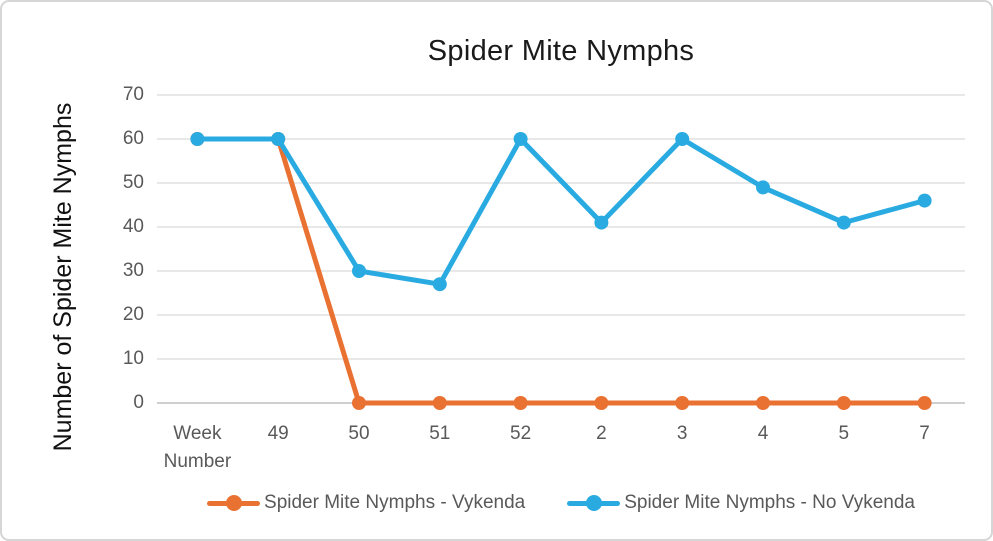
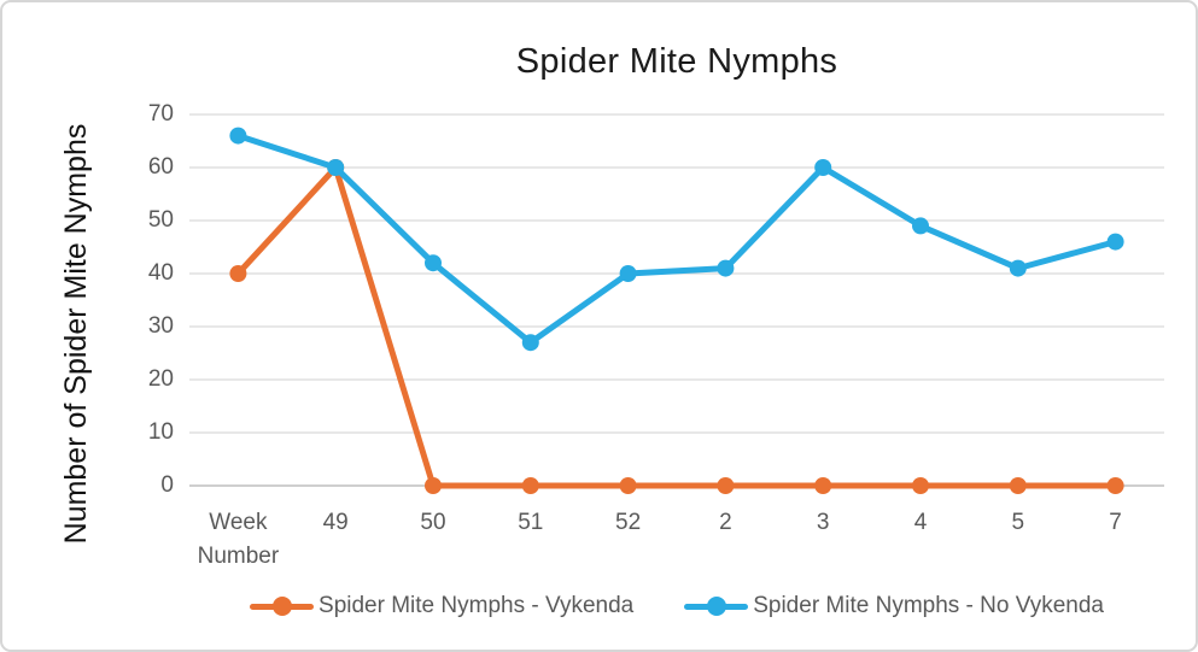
Spider Mite Nymphs - Vykenda/Week Number: 60 -> 40
Spider Mite Nymphs - No Vykenda/Week Number: 60 -> 66
Spider Mite Nymphs - No Vykenda/50: 30 -> 42
Spider Mite Nymphs - No Vykenda/52: 60 -> 40
